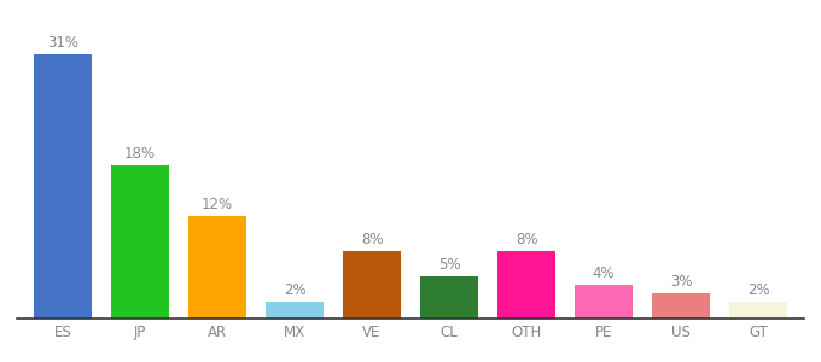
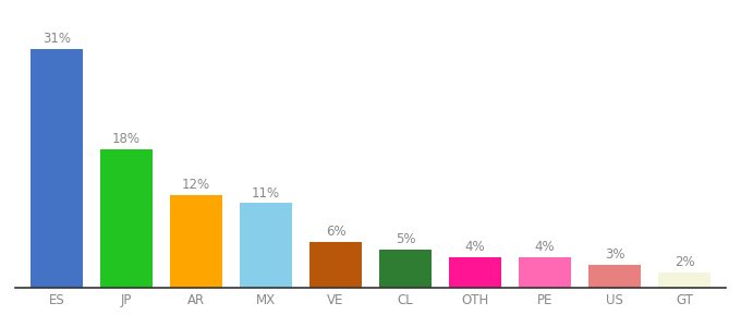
MX: 2% -> 11%
VE: 8% -> 6%
OTH: 8% -> 4%
